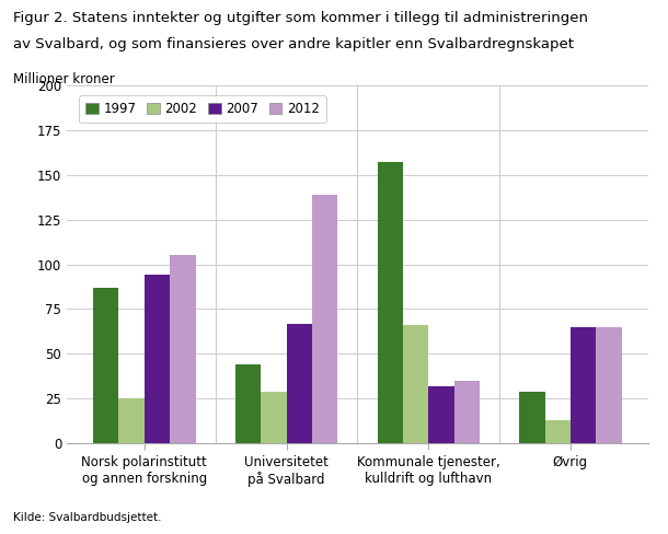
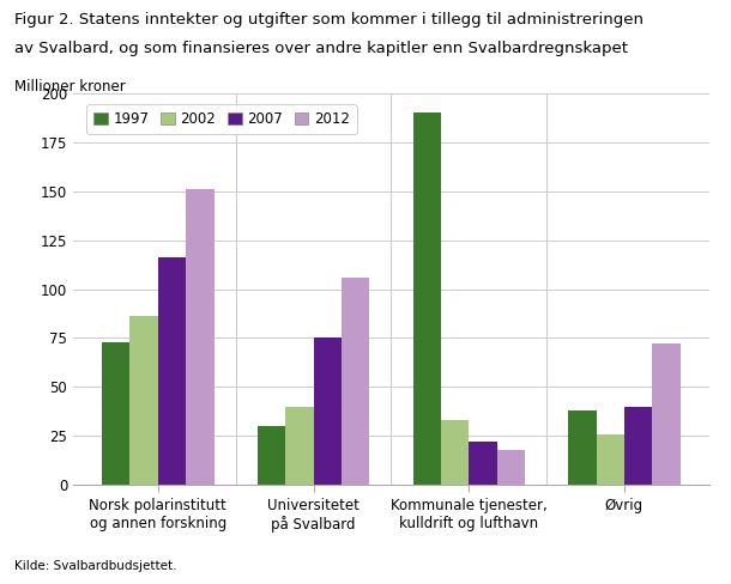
1997/Norsk polarinstitutt og annen forskning: 87 -> 73
2002/Norsk polarinstitutt og annen forskning: 25 -> 86
2007/Norsk polarinstitutt og annen forskning: 94 -> 116
2012/Norsk polarinstitutt og annen forskning: 105 -> 151
1997/Universitetet på Svalbard: 44 -> 30
2002/Universitetet på Svalbard: 29 -> 40
2007/Universitetet på Svalbard: 67 -> 75
2012/Universitetet på Svalbard: 139 -> 106
1997/Kommunale tjenester, kulldrift og lufthavn: 157 -> 190
2002/Kommunale tjenester, kulldrift og lufthavn: 66 -> 33
2007/Kommunale tjenester, kulldrift og lufthavn: 32 -> 22
2012/Kommunale tjenester, kulldrift og lufthavn: 35 -> 18
1997/Øvrig: 29 -> 38
2002/Øvrig: 13 -> 26
2007/Øvrig: 65 -> 40
2012/Øvrig: 65 -> 72
